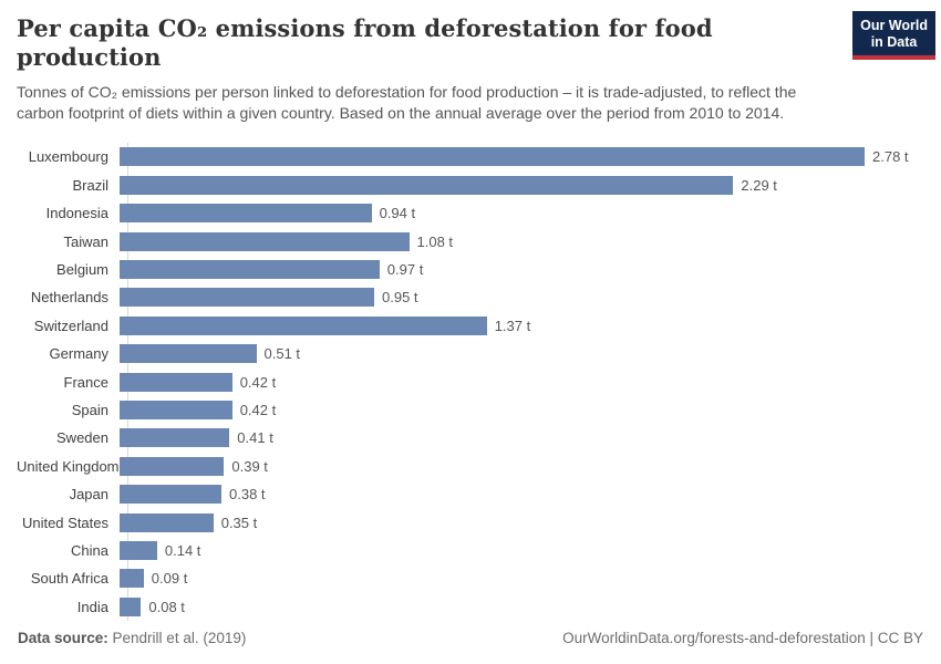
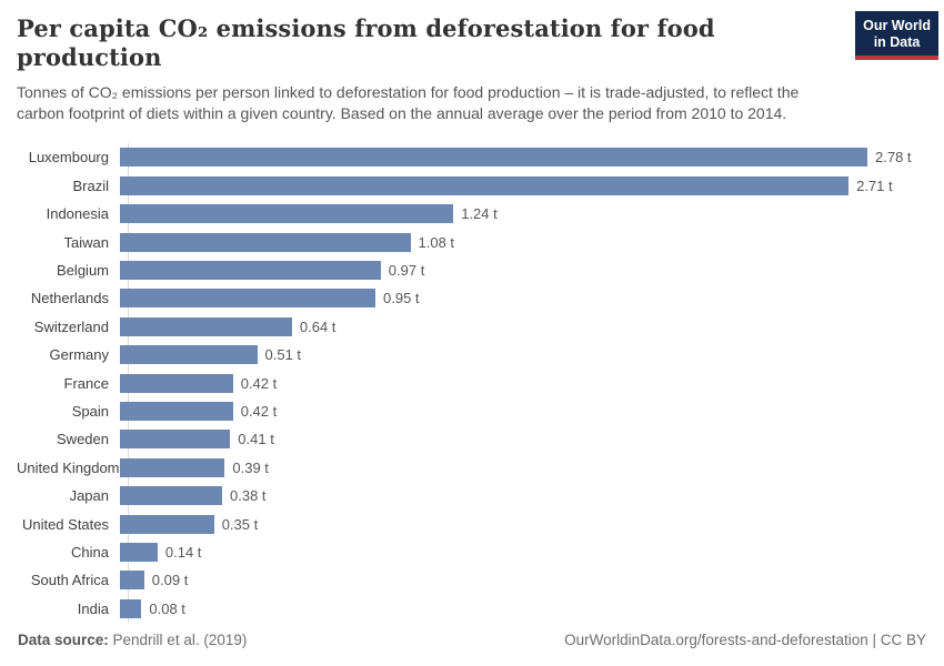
Brazil: 2.29 -> 2.71
Indonesia: 0.94 -> 1.24
Switzerland: 1.37 -> 0.64
